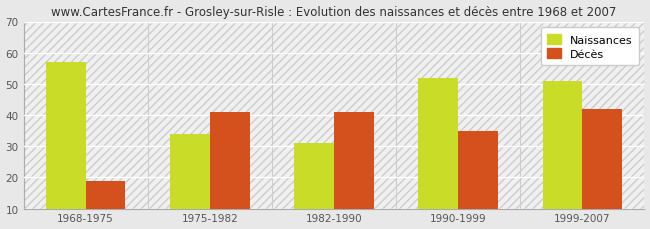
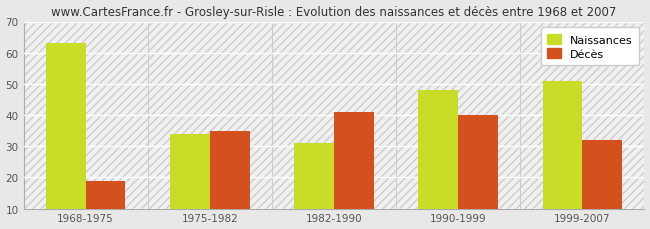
Naissances/1968-1975: 57 -> 63
Décès/1975-1982: 41 -> 35
Naissances/1990-1999: 52 -> 48
Décès/1990-1999: 35 -> 40
Décès/1999-2007: 42 -> 32
